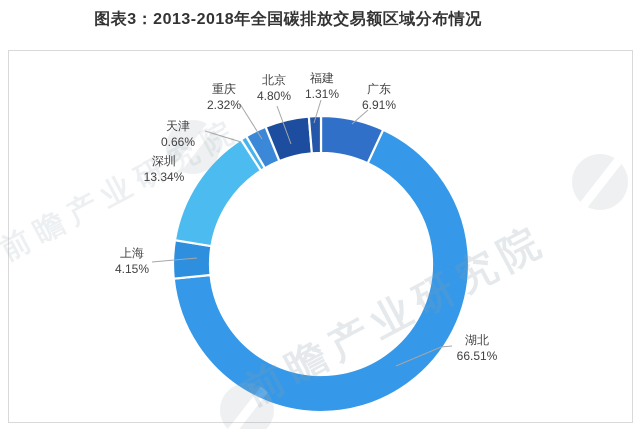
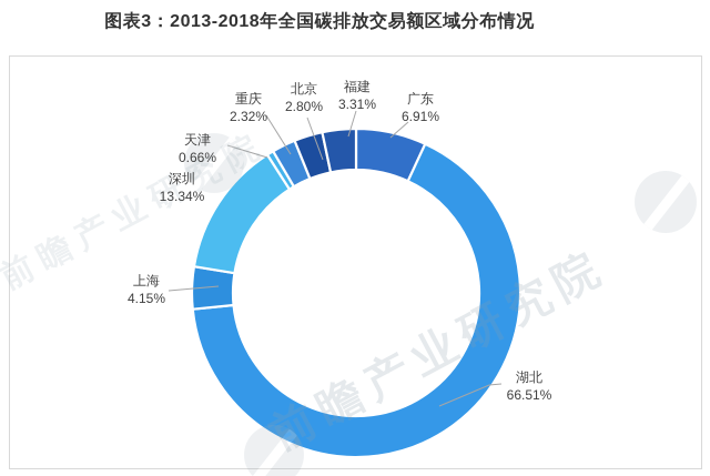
北京: 4.80% -> 2.80%
福建: 1.31% -> 3.31%
